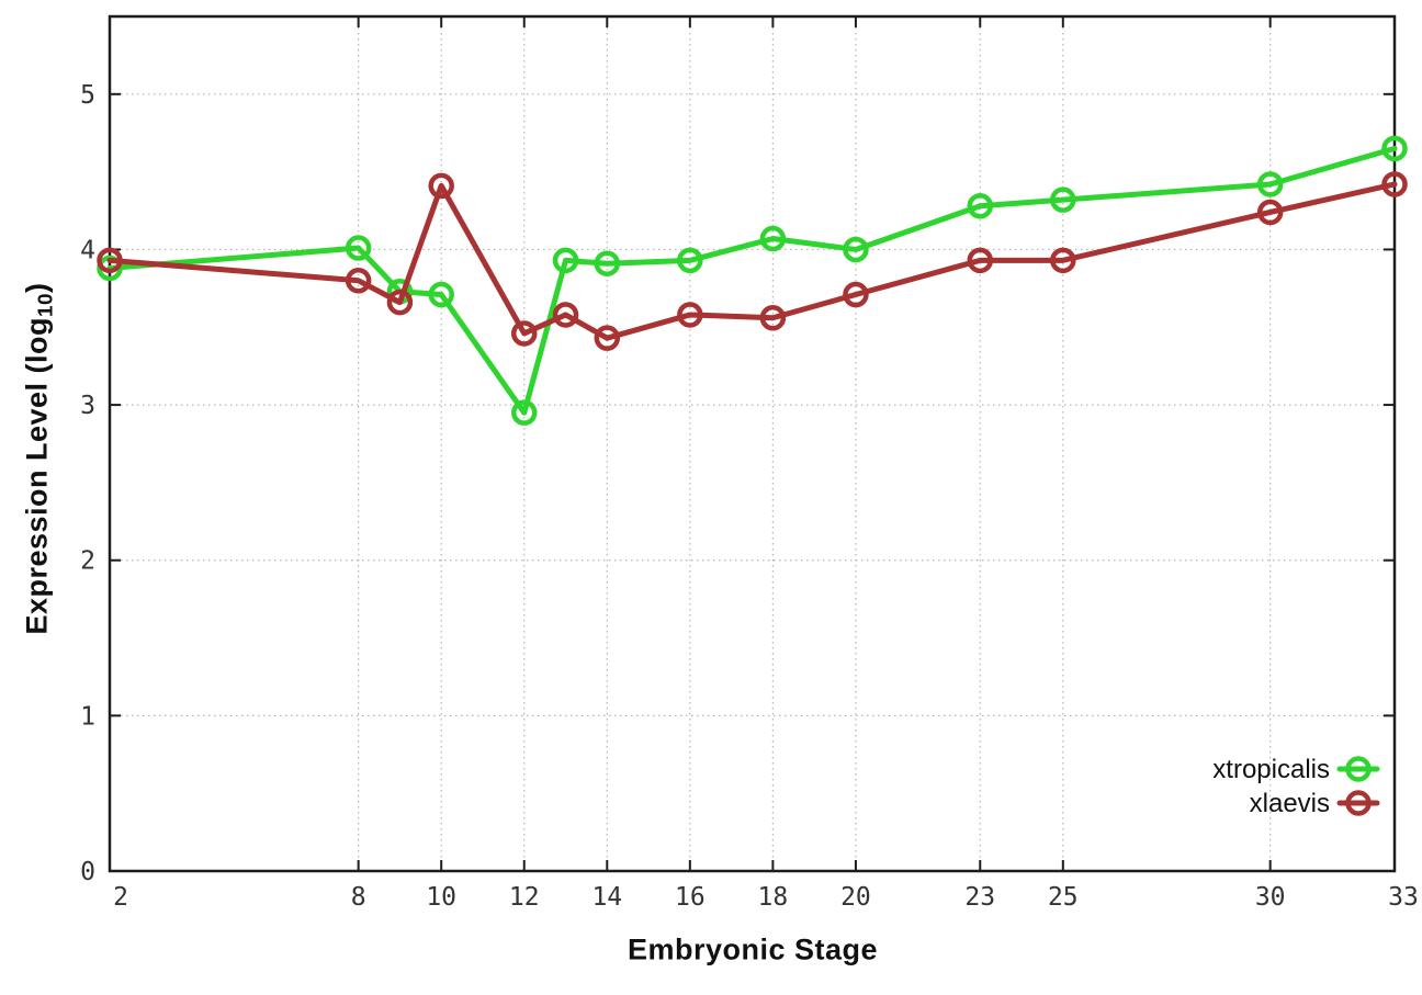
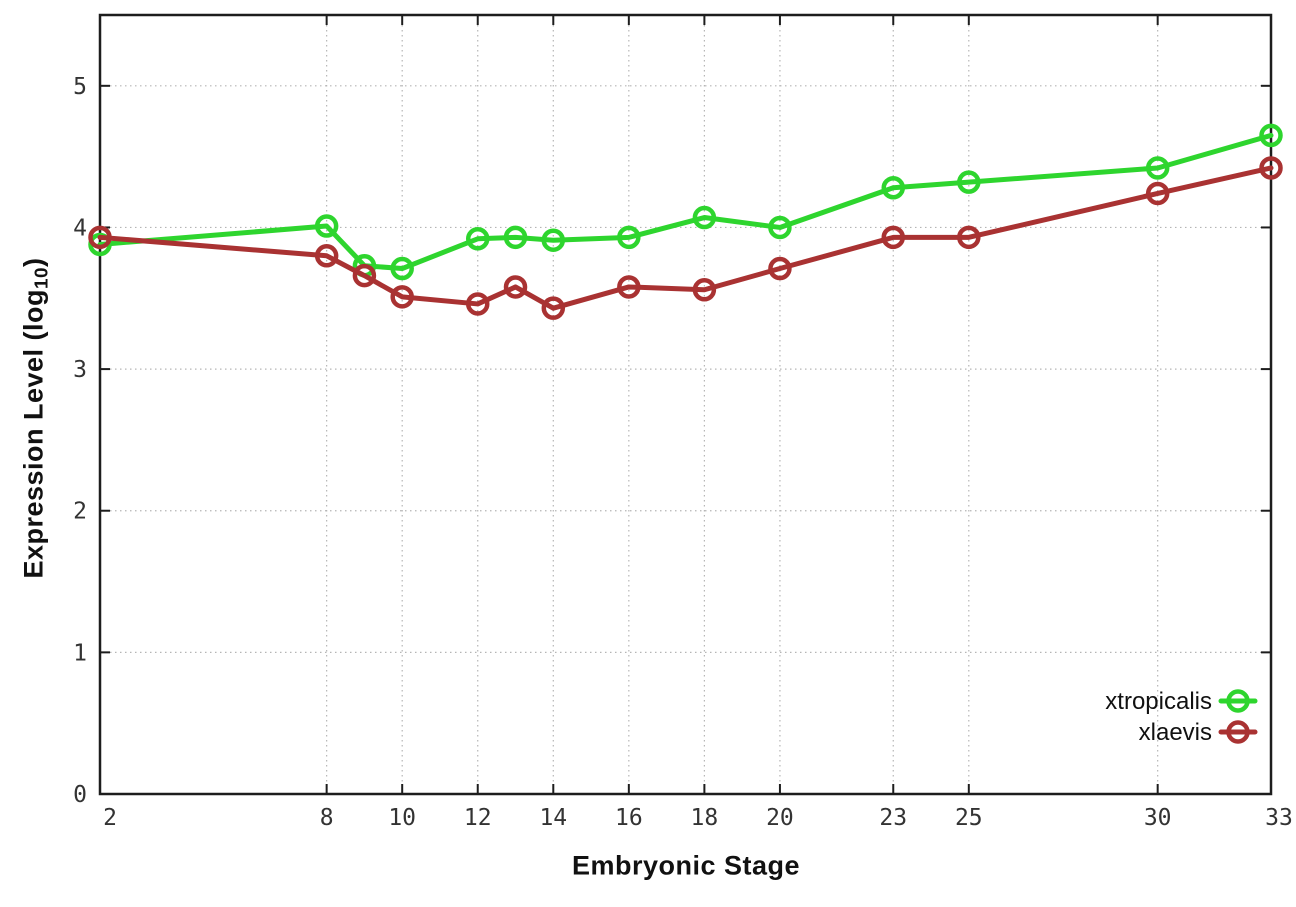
xlaevis/10: 4.41 -> 3.51
xtropicalis/12: 2.95 -> 3.92
